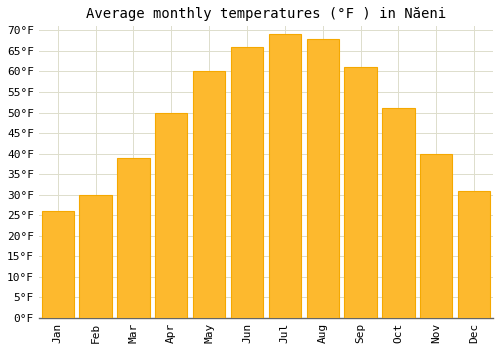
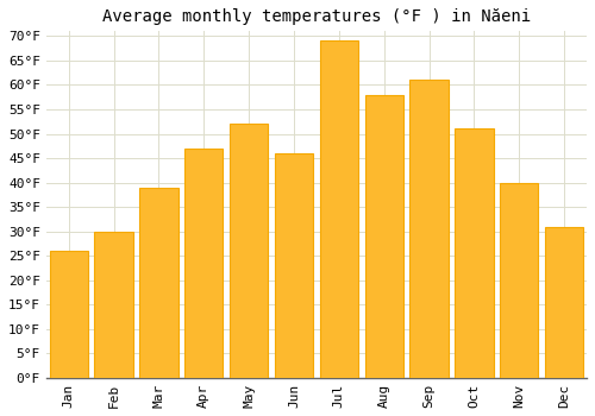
Apr: 50°F -> 47°F
May: 60°F -> 52°F
Jun: 66°F -> 46°F
Aug: 68°F -> 58°F
